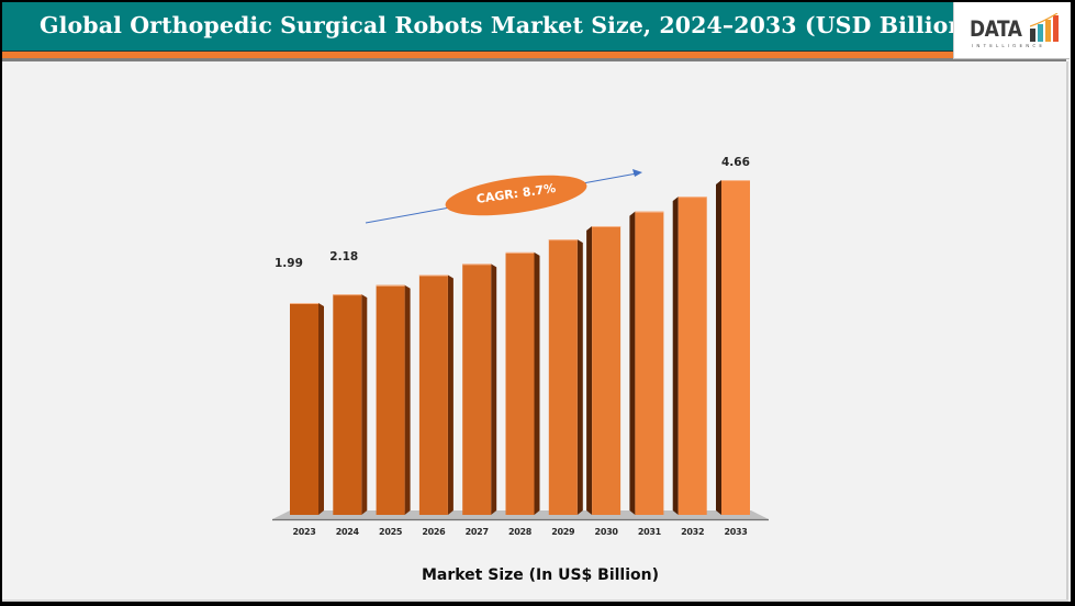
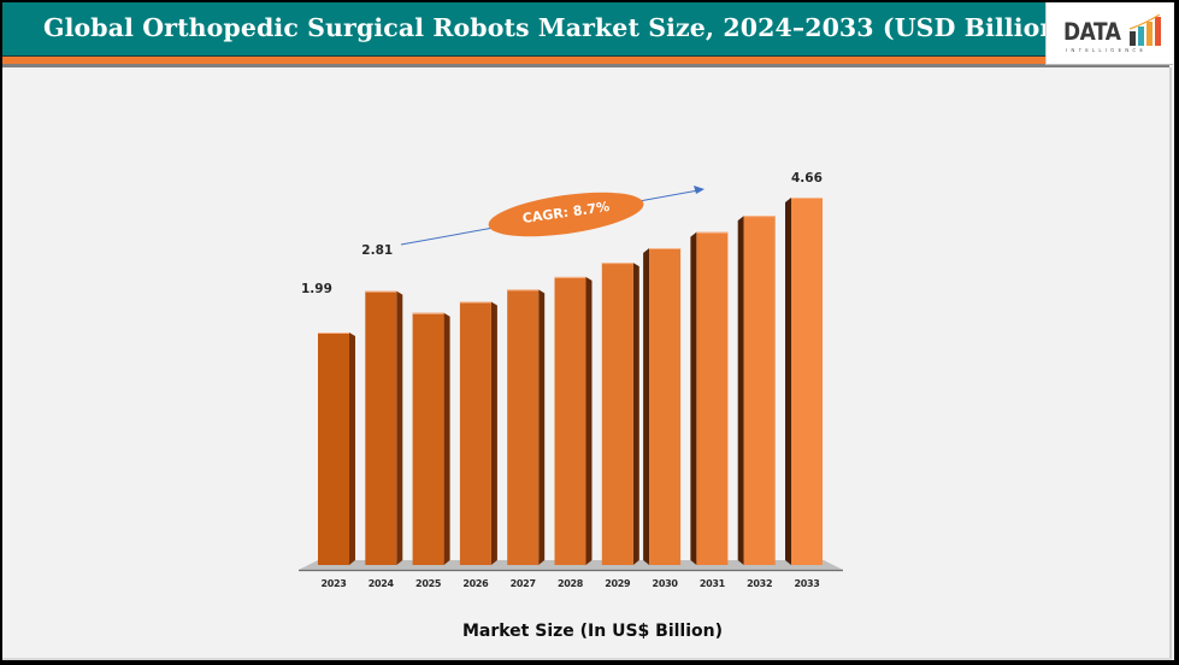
2024: 2.18 -> 2.81
